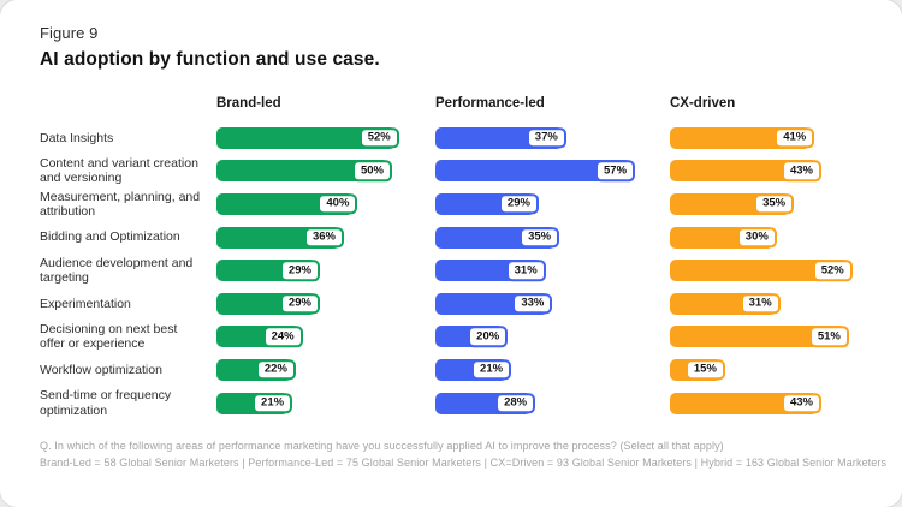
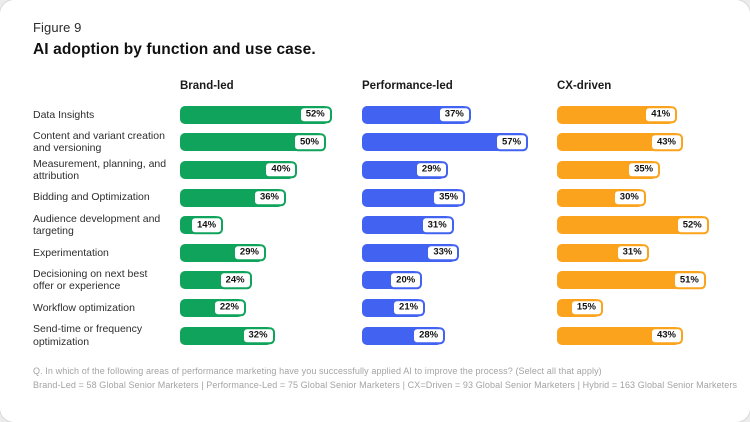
Brand-led/Audience development and targeting: 29% -> 14%
Brand-led/Send-time or frequency optimization: 21% -> 32%
